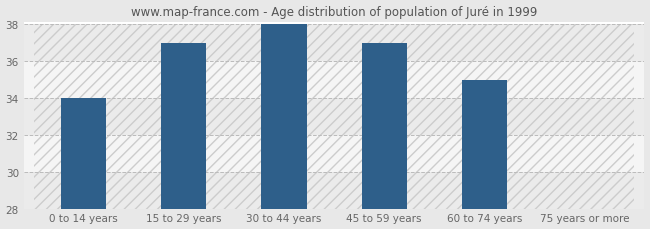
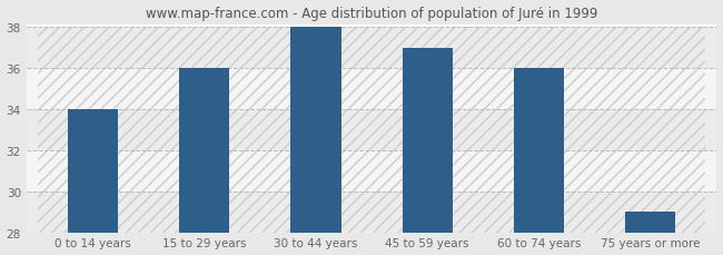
15 to 29 years: 37 -> 36
60 to 74 years: 35 -> 36
75 years or more: 28 -> 29
